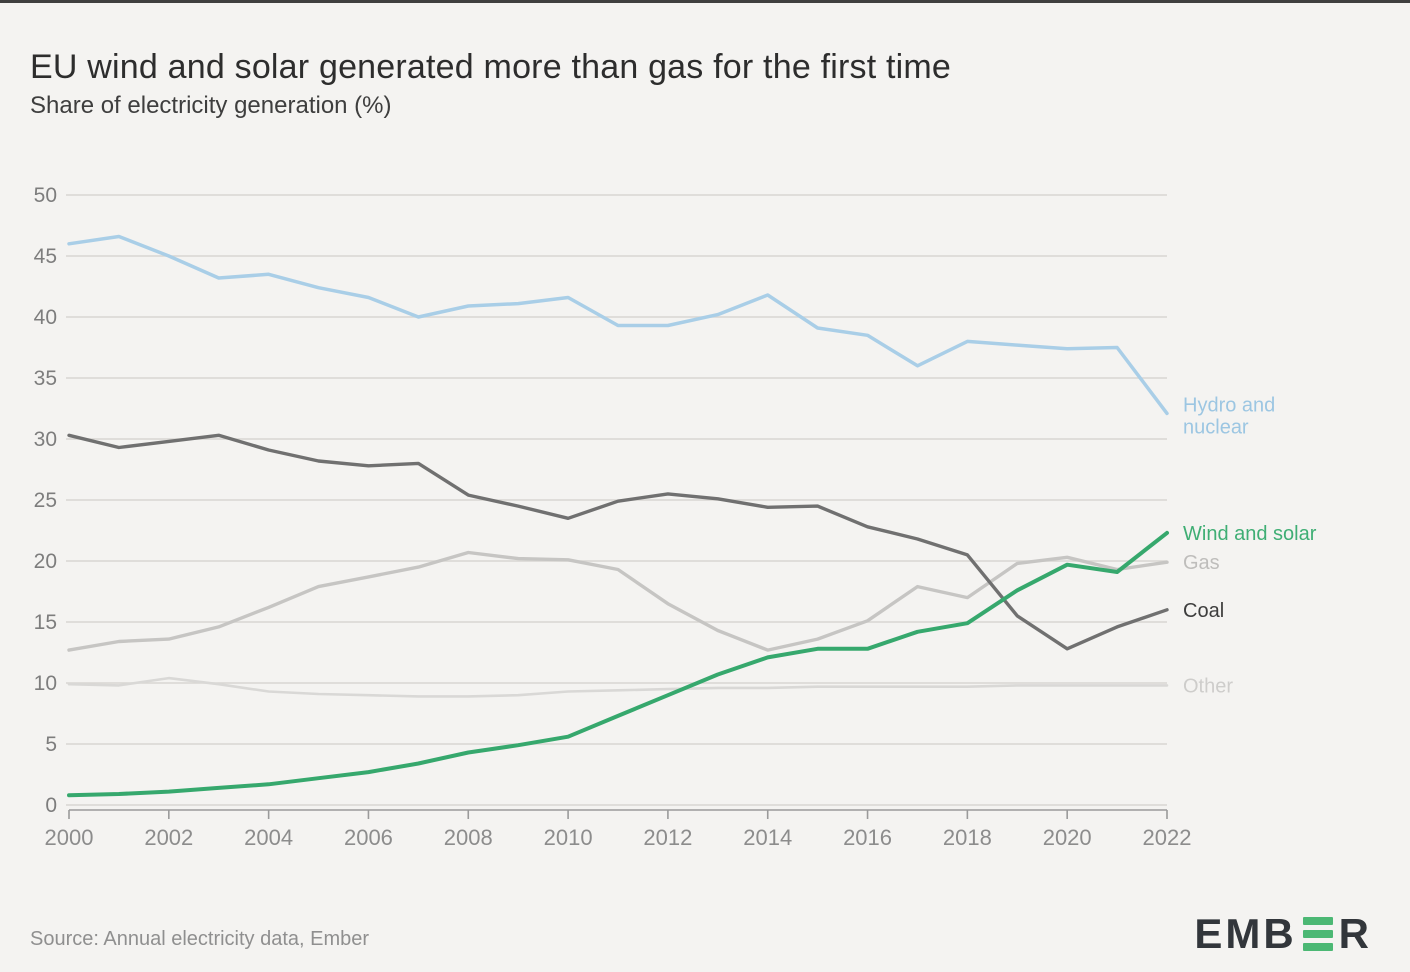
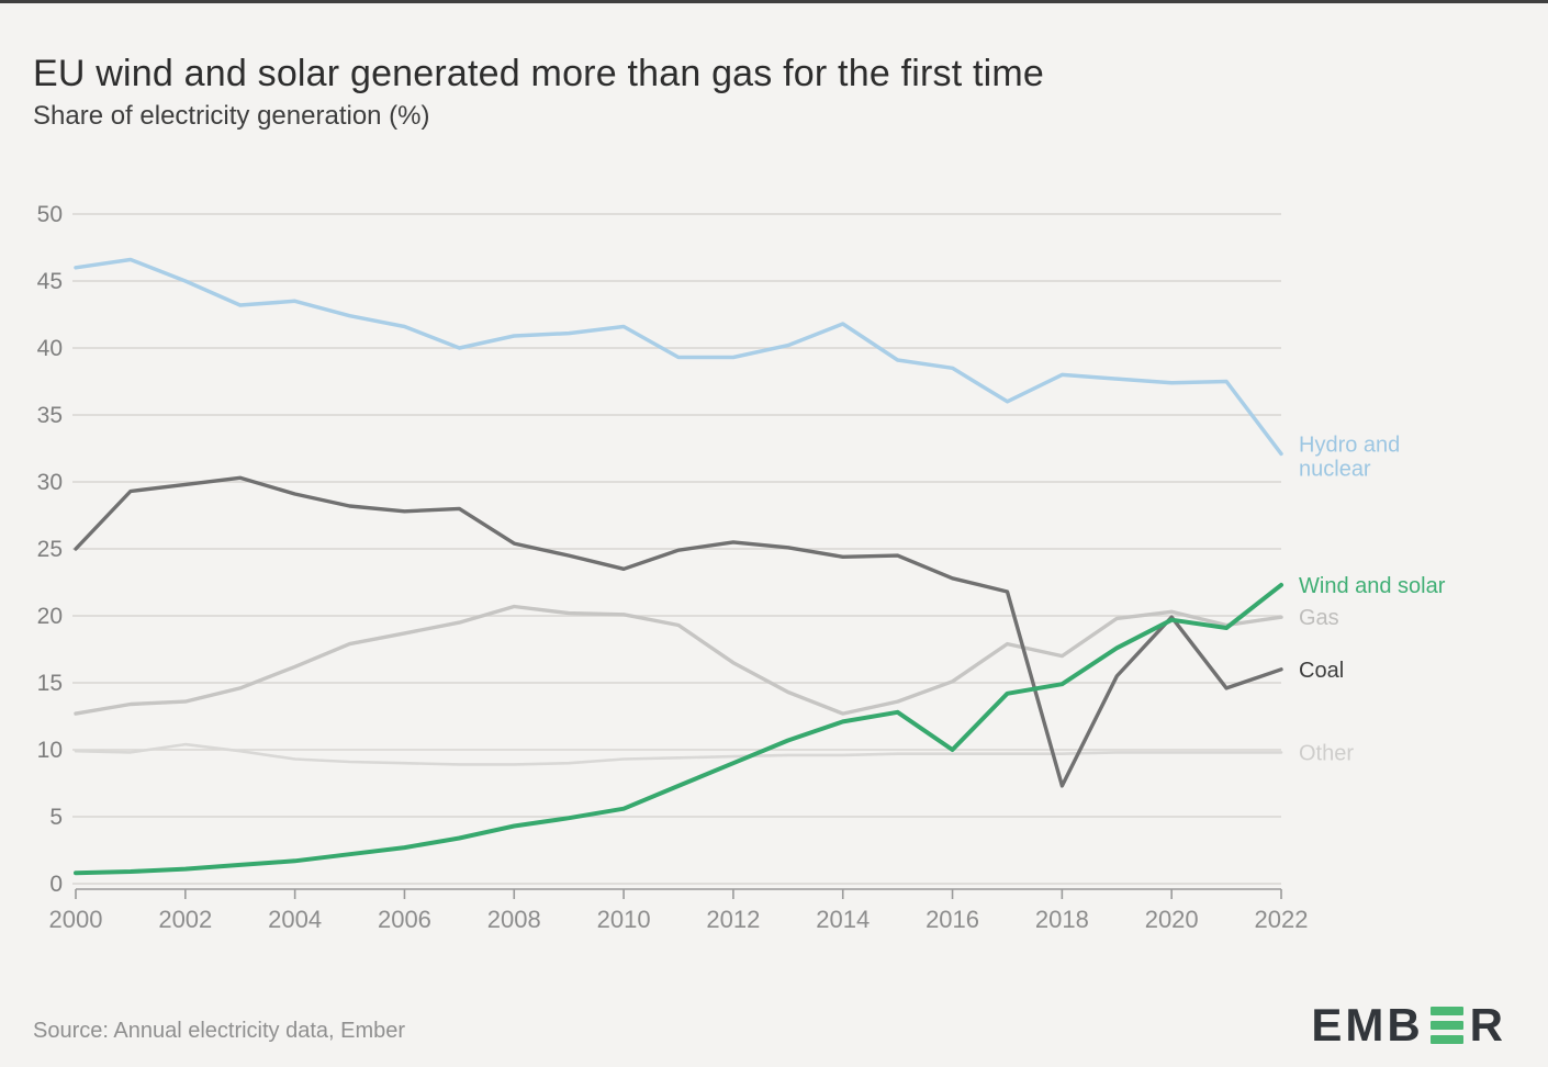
Coal/2000: 30.3 -> 25.0
Wind and solar/2016: 12.8 -> 10.0
Coal/2018: 20.5 -> 7.3
Coal/2020: 12.8 -> 19.9
